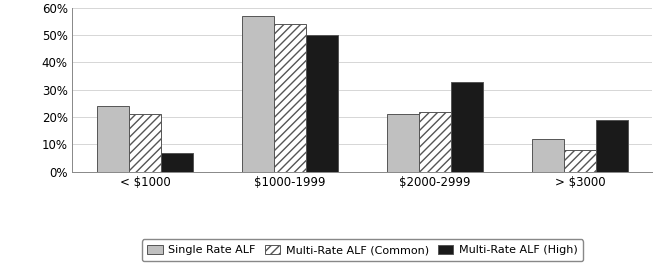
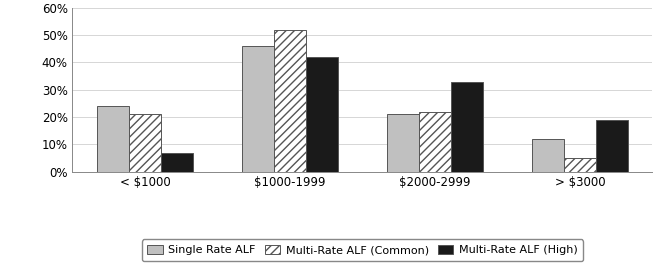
Single Rate ALF/$1000-1999: 57% -> 46%
Multi-Rate ALF (Common)/$1000-1999: 54% -> 52%
Multi-Rate ALF (High)/$1000-1999: 50% -> 42%
Multi-Rate ALF (Common)/> $3000: 8% -> 5%
